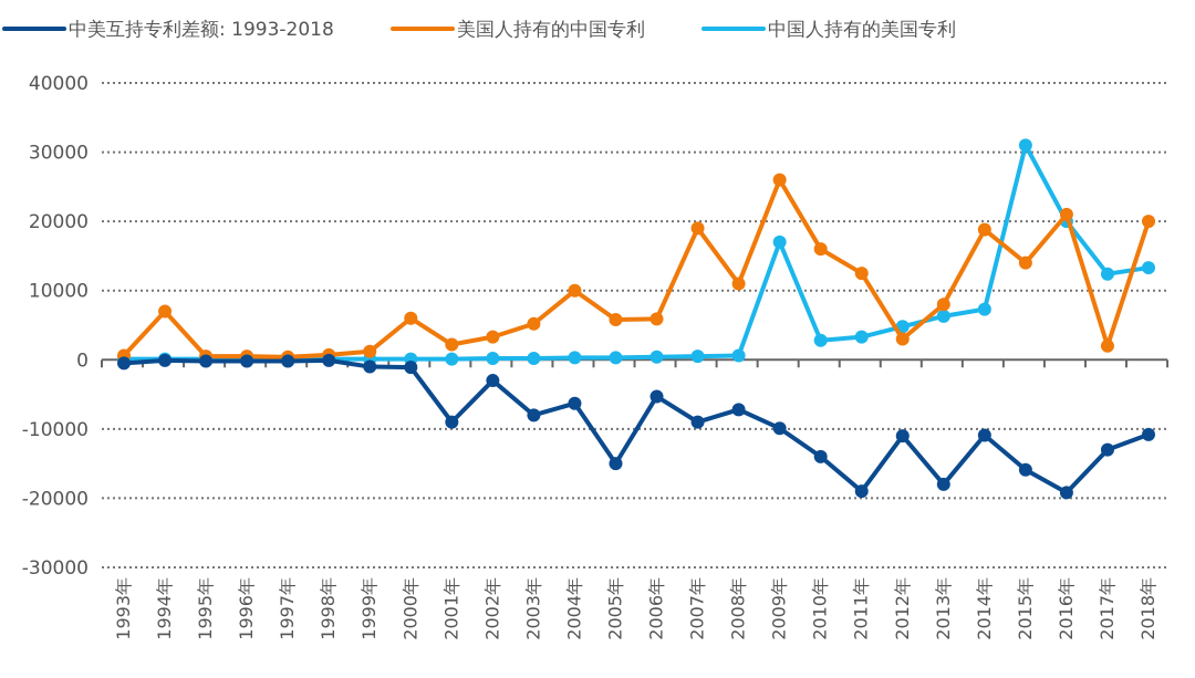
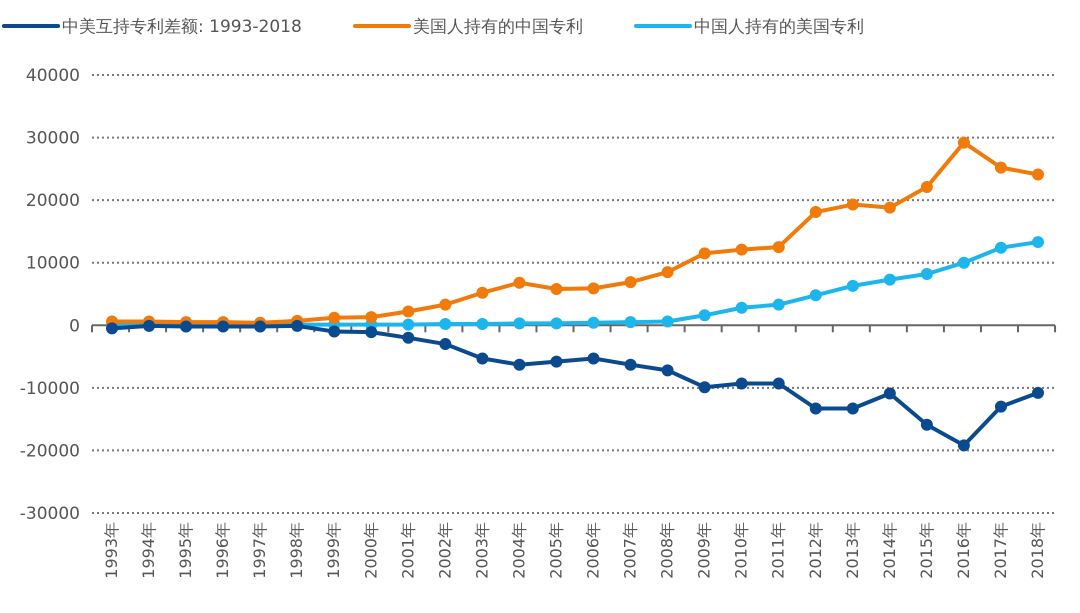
美国人持有的中国专利/1994年: 7000 -> 1000
美国人持有的中国专利/2000年: 6000 -> 1000
中美互持专利差额: 1993-2018/2001年: -9000 -> -2000
中美互持专利差额: 1993-2018/2003年: -8000 -> -5000
美国人持有的中国专利/2004年: 10000 -> 7000
中美互持专利差额: 1993-2018/2005年: -15000 -> -6000
中美互持专利差额: 1993-2018/2007年: -9000 -> -6000
美国人持有的中国专利/2007年: 19000 -> 7000
美国人持有的中国专利/2008年: 11000 -> 8000
美国人持有的中国专利/2009年: 26000 -> 12000
中国人持有的美国专利/2009年: 17000 -> 2000
中美互持专利差额: 1993-2018/2010年: -14000 -> -9000
美国人持有的中国专利/2010年: 16000 -> 12000
中美互持专利差额: 1993-2018/2011年: -19000 -> -9000
中美互持专利差额: 1993-2018/2012年: -11000 -> -13000
美国人持有的中国专利/2012年: 3000 -> 18000
中美互持专利差额: 1993-2018/2013年: -18000 -> -13000
美国人持有的中国专利/2013年: 8000 -> 19000
美国人持有的中国专利/2015年: 14000 -> 22000
中国人持有的美国专利/2015年: 31000 -> 8000
美国人持有的中国专利/2016年: 21000 -> 29000
中国人持有的美国专利/2016年: 20000 -> 10000
美国人持有的中国专利/2017年: 2000 -> 25000
美国人持有的中国专利/2018年: 20000 -> 24000
